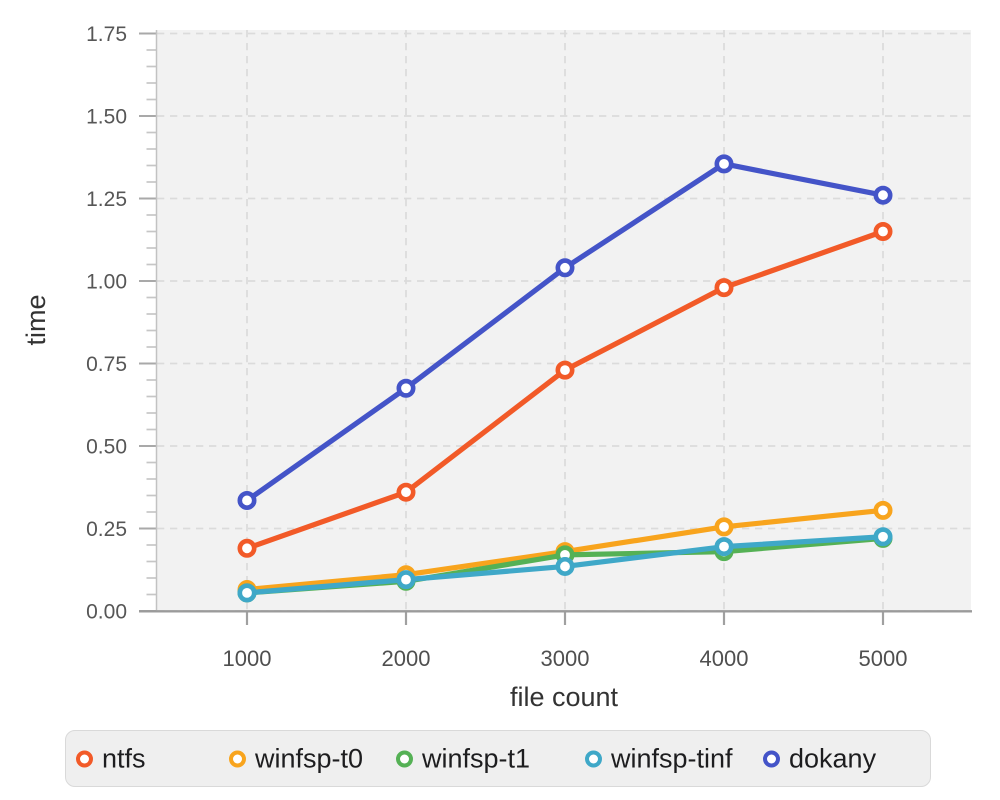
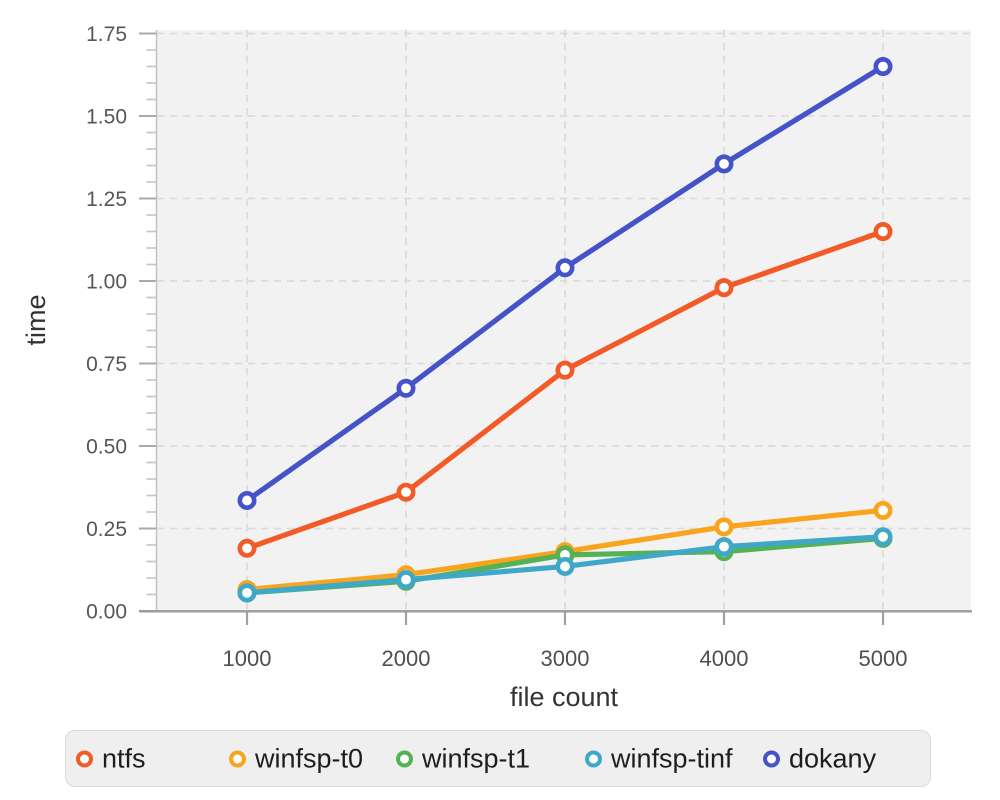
dokany/5000: 1.26 -> 1.65
